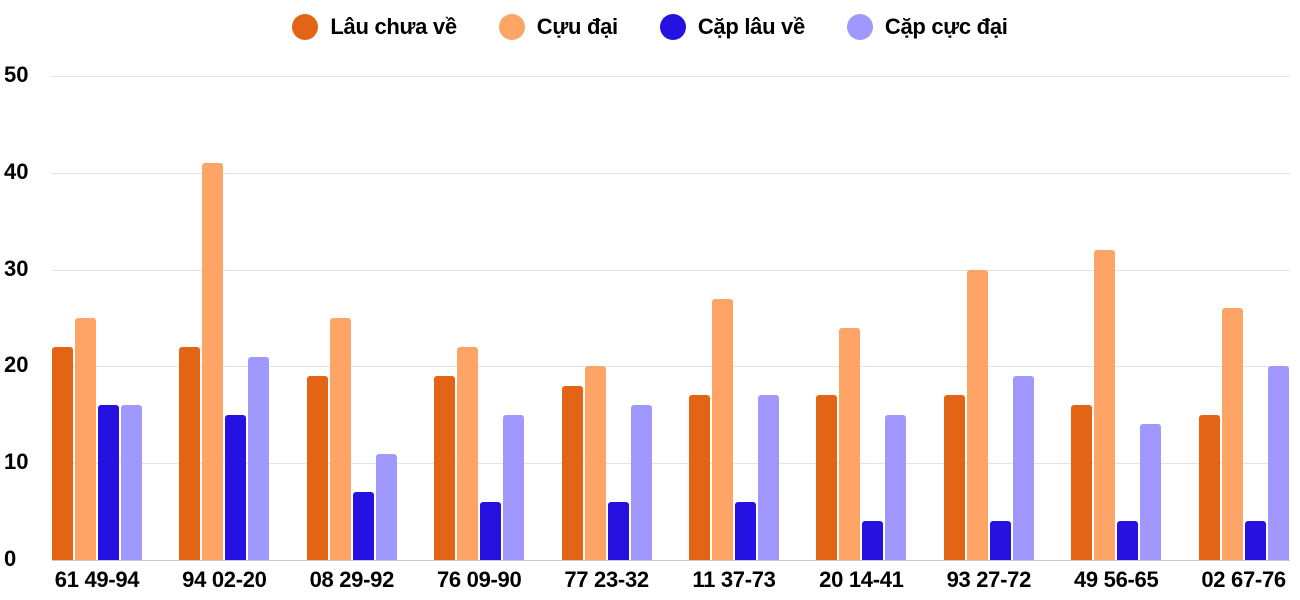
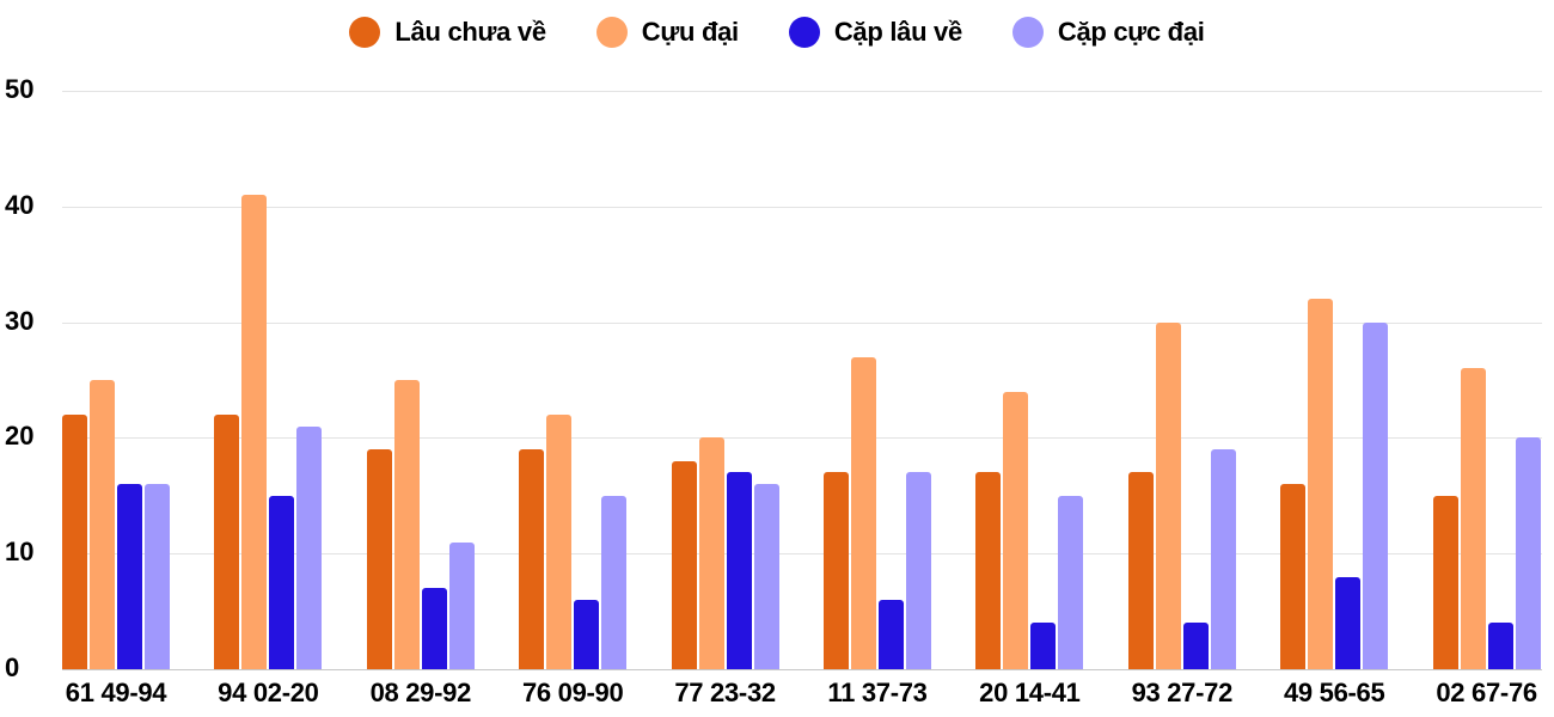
Cặp lâu về/77 23-32: 6 -> 17
Cặp lâu về/49 56-65: 4 -> 8
Cặp cực đại/49 56-65: 14 -> 30
